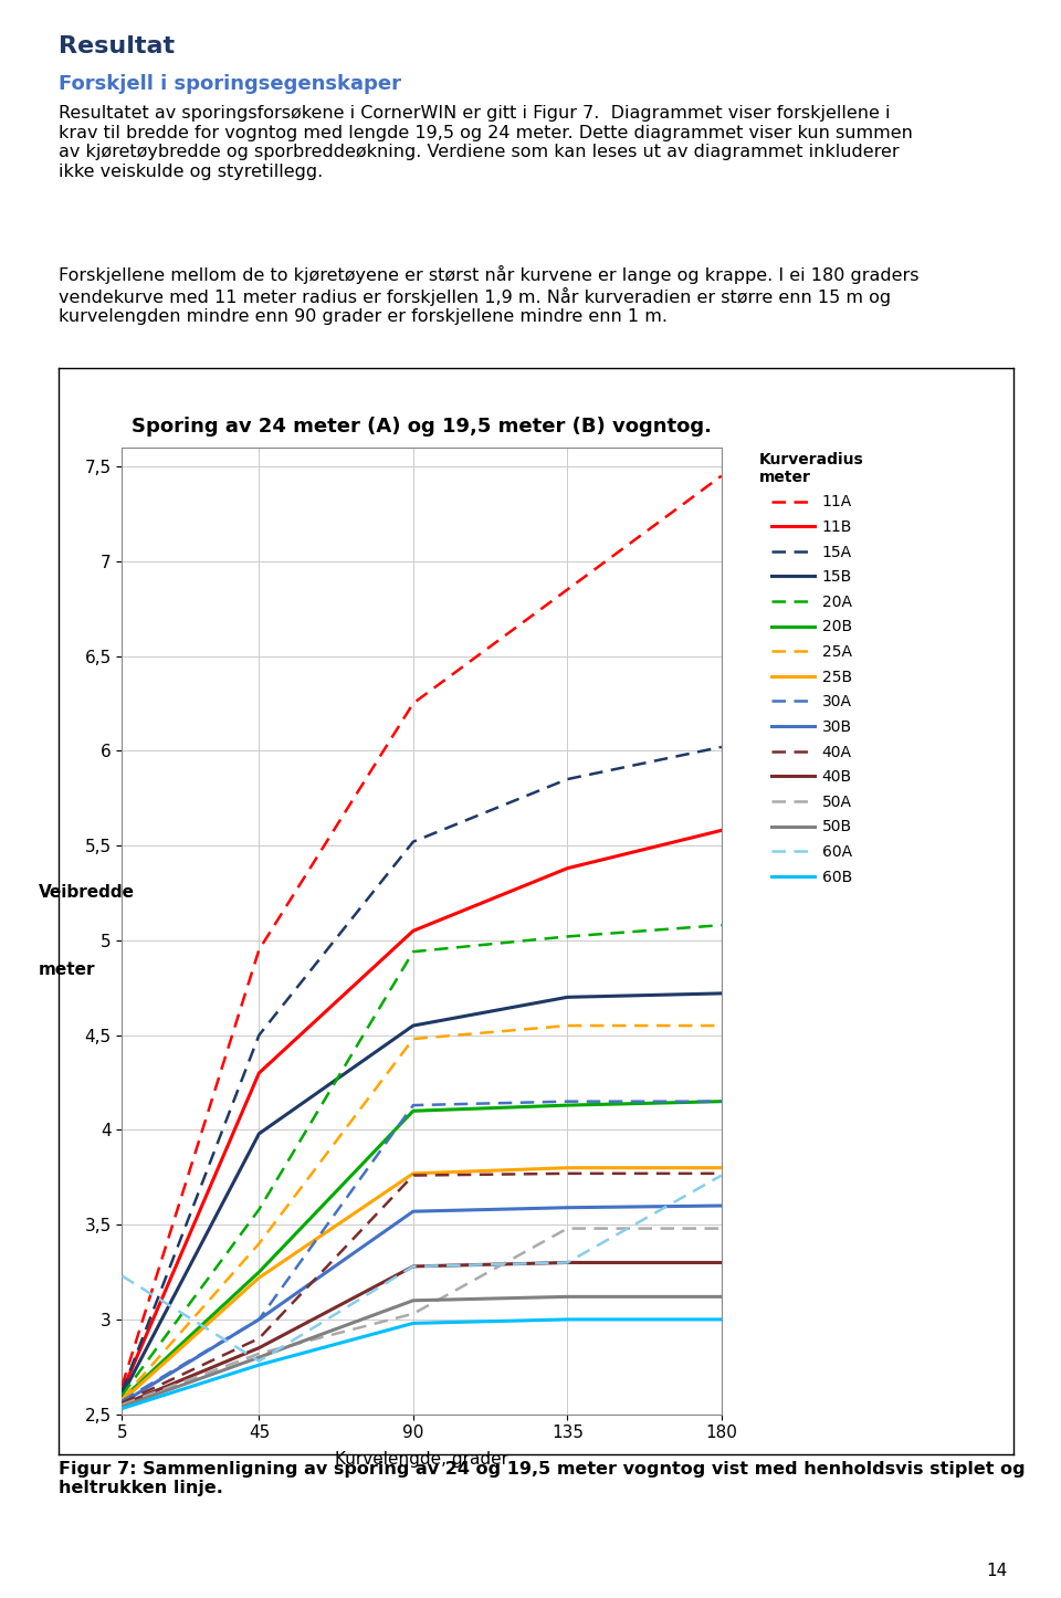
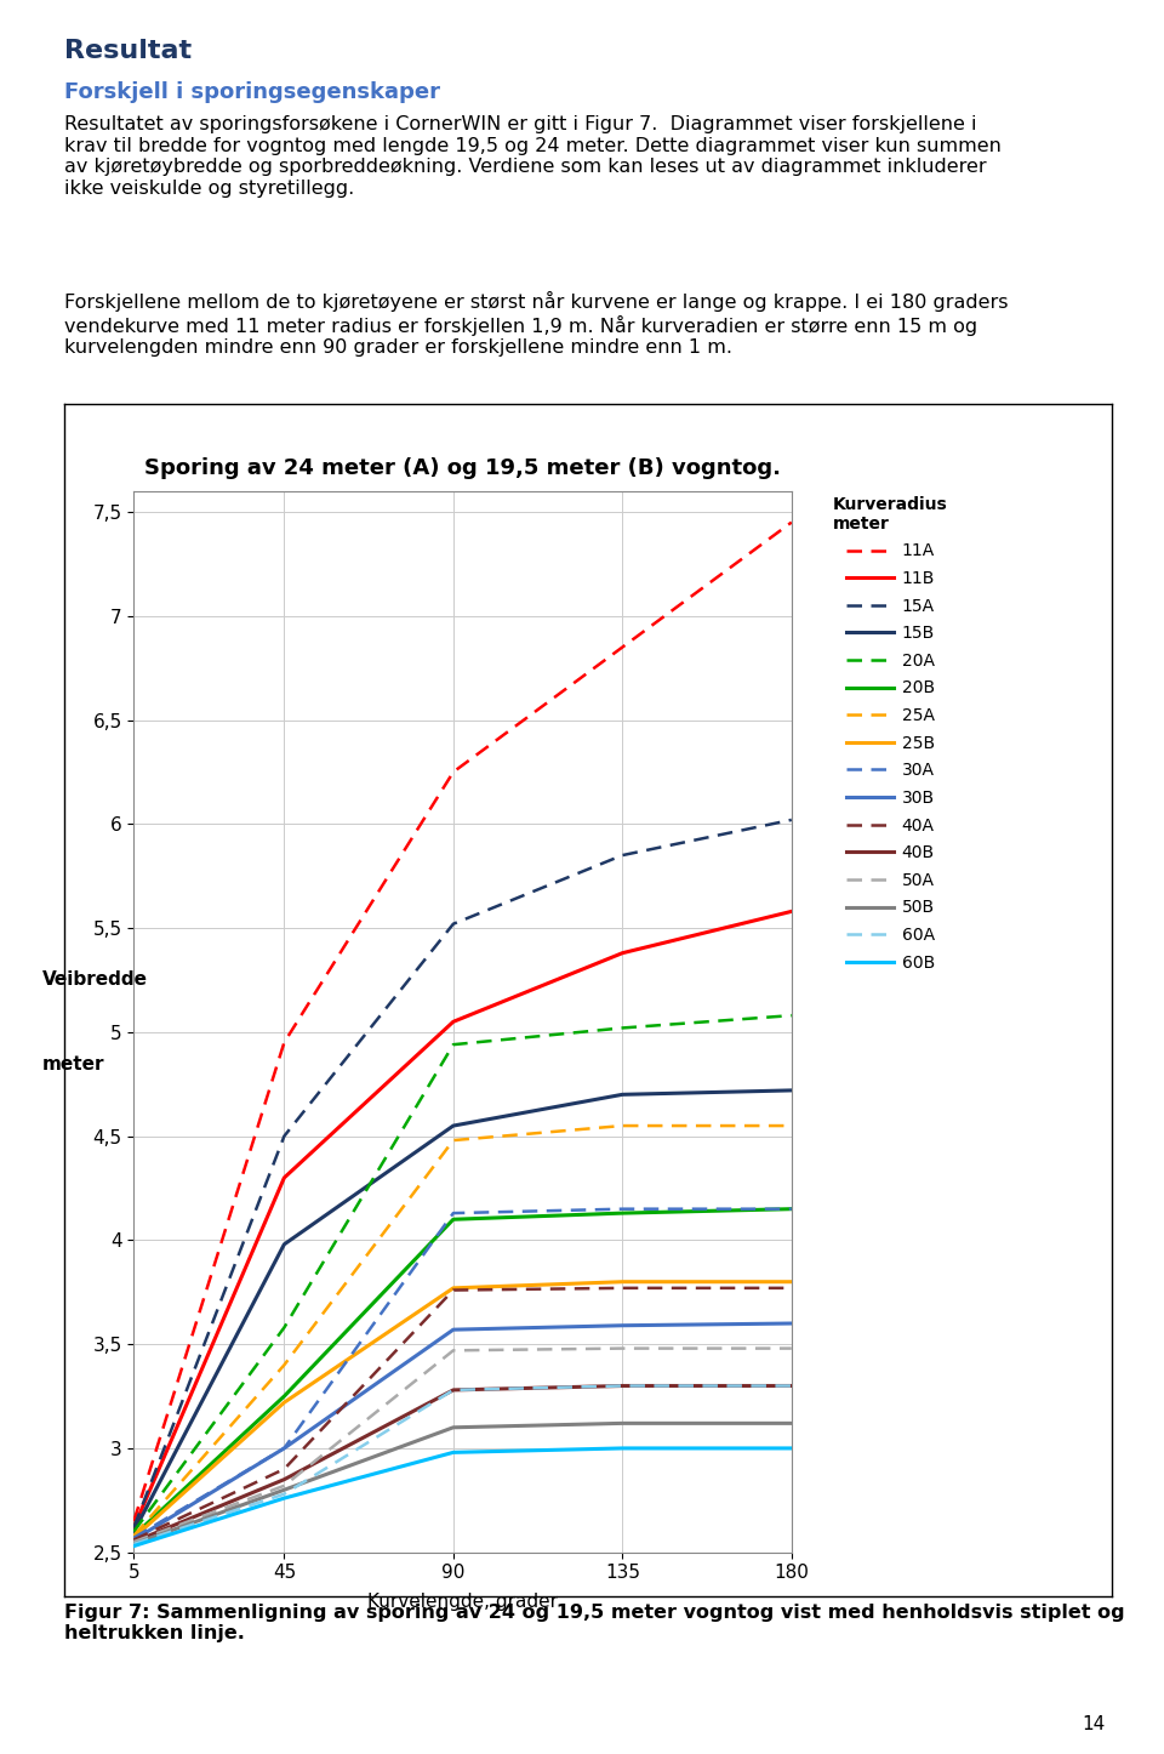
60A/5: 3,23 -> 2,54
50A/90: 3,03 -> 3,47
60A/180: 3,76 -> 3,30
